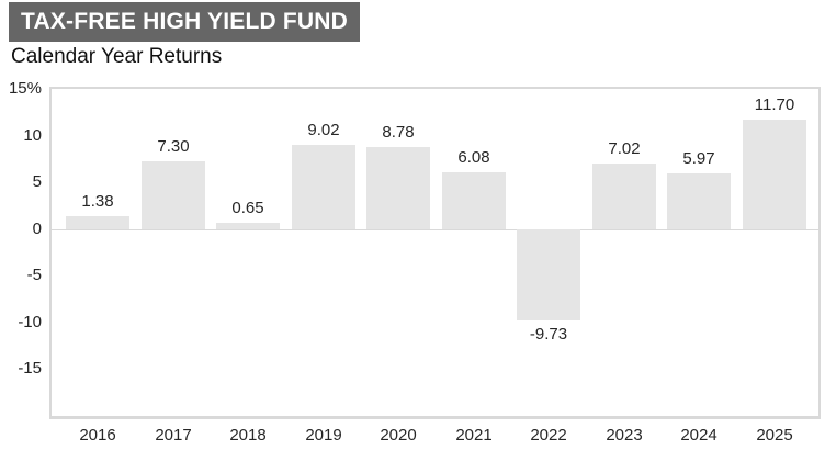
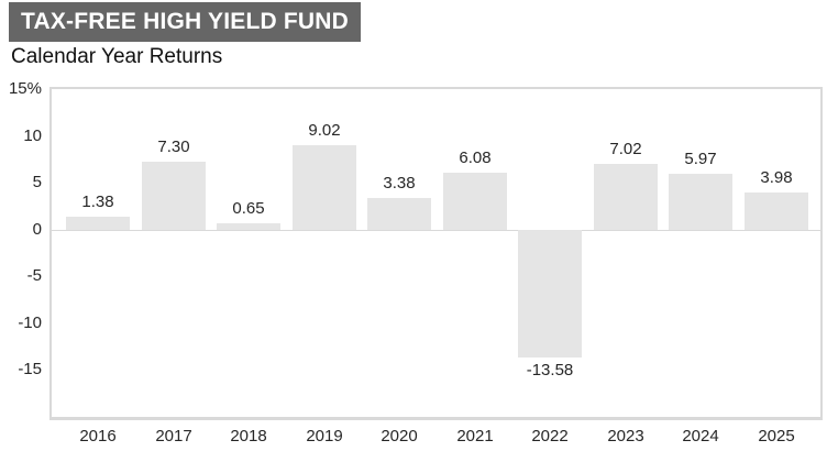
2020: 8.78 -> 3.38
2022: -9.73 -> -13.58
2025: 11.70 -> 3.98
